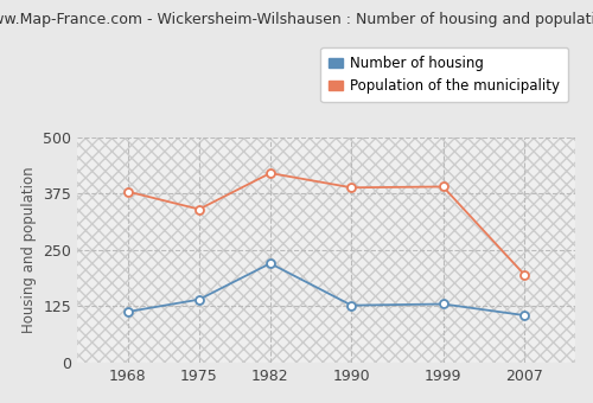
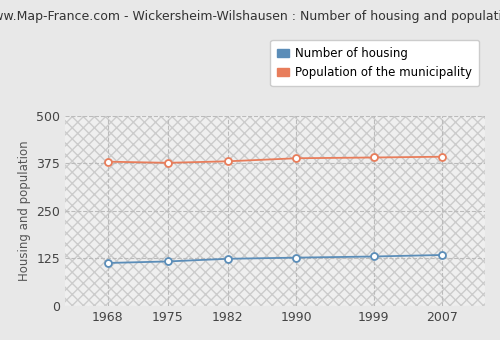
Number of housing/1975: 140 -> 117
Population of the municipality/1975: 340 -> 376
Number of housing/1982: 220 -> 124
Population of the municipality/1982: 420 -> 380
Number of housing/2007: 105 -> 134
Population of the municipality/2007: 195 -> 392
